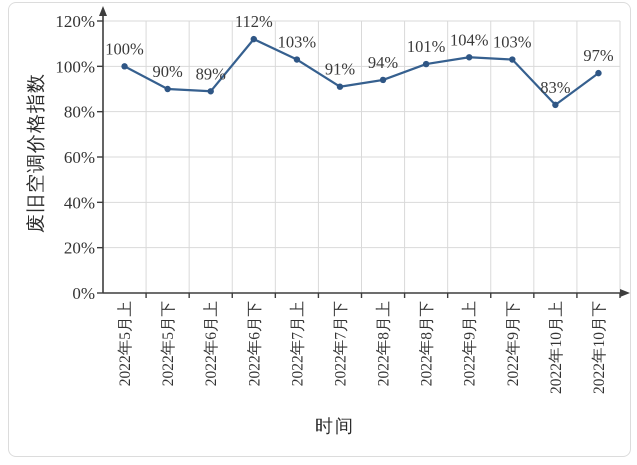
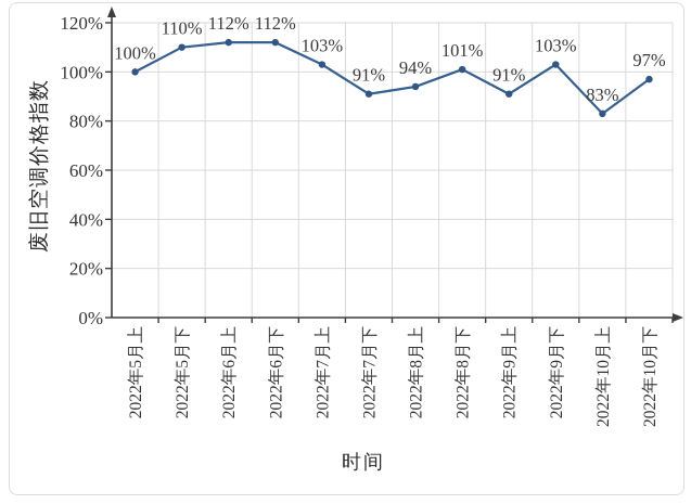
2022年5月下: 90% -> 110%
2022年6月上: 89% -> 112%
2022年9月上: 104% -> 91%
